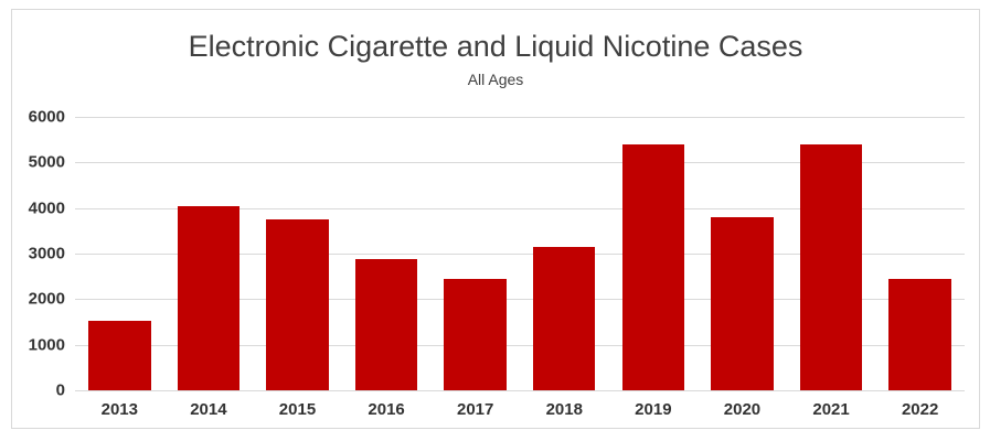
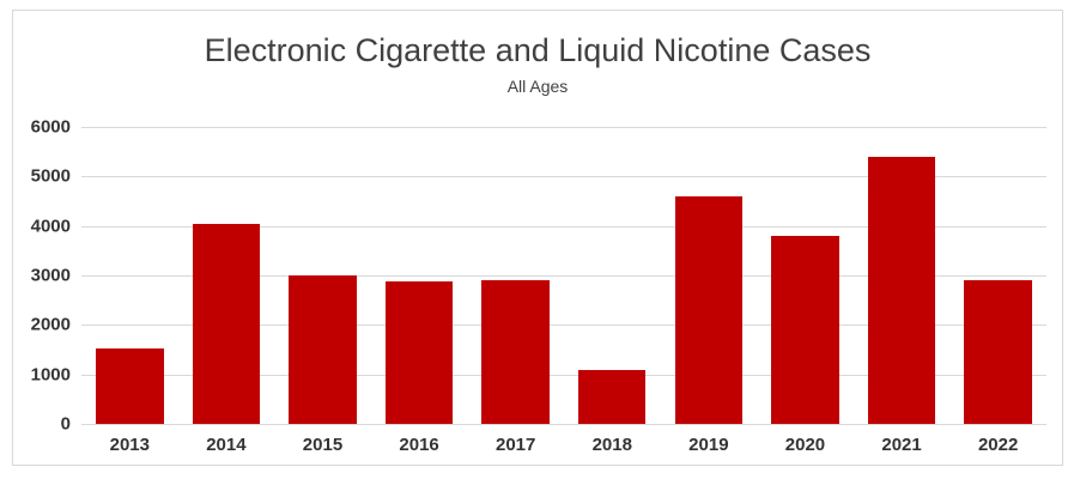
2015: 3700 -> 3000
2017: 2400 -> 2900
2018: 3200 -> 1100
2019: 5400 -> 4600
2022: 2400 -> 2900
